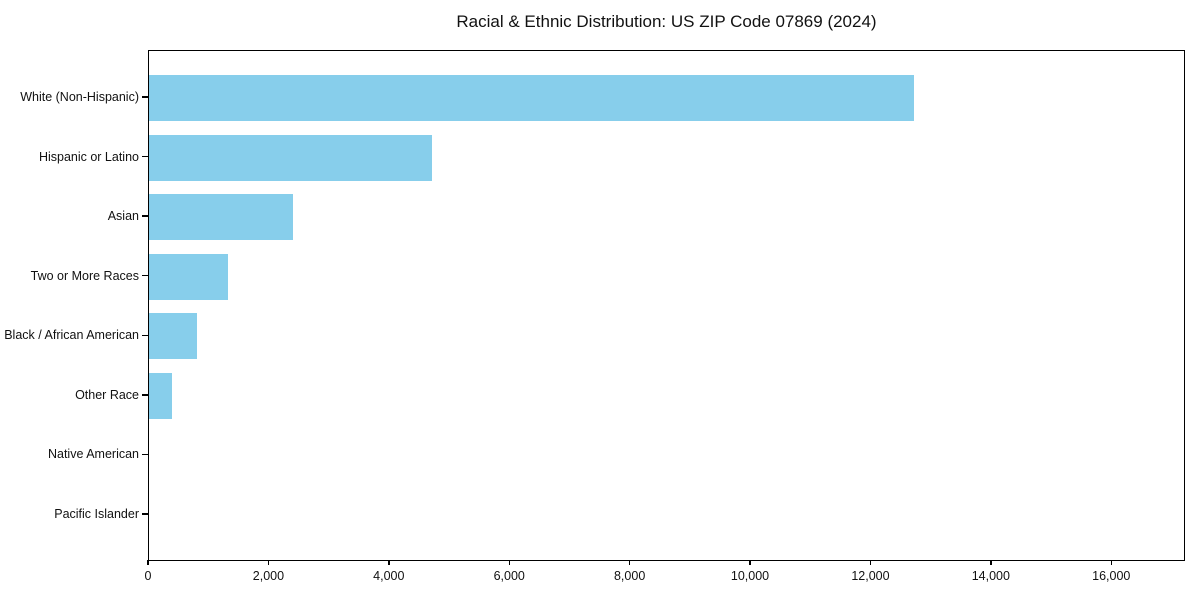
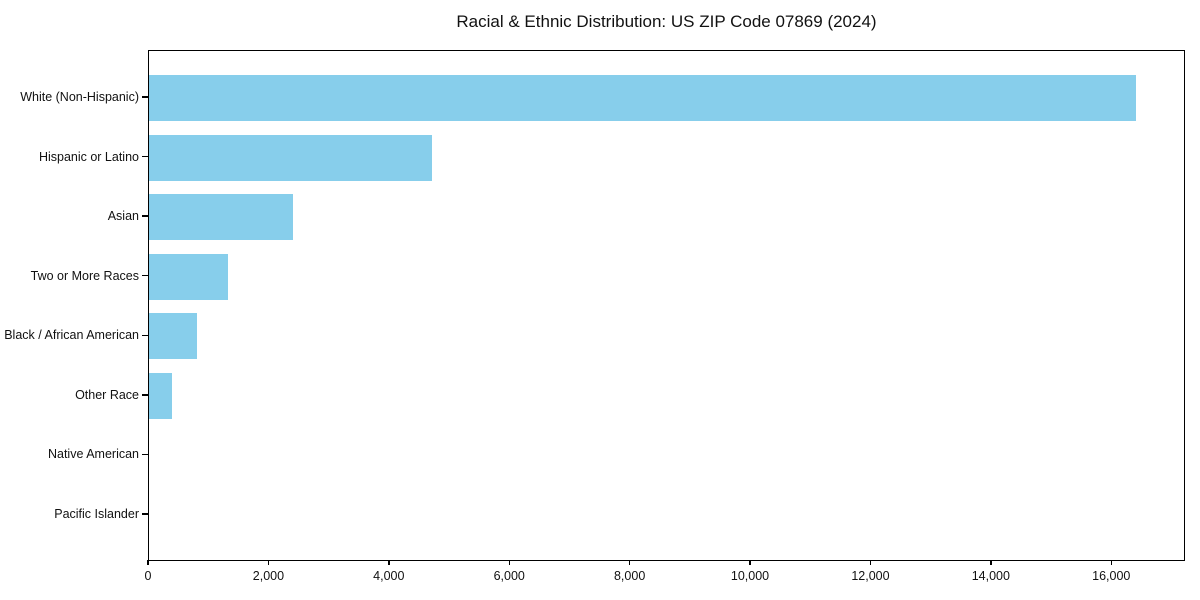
White (Non-Hispanic): 12700 -> 16400
